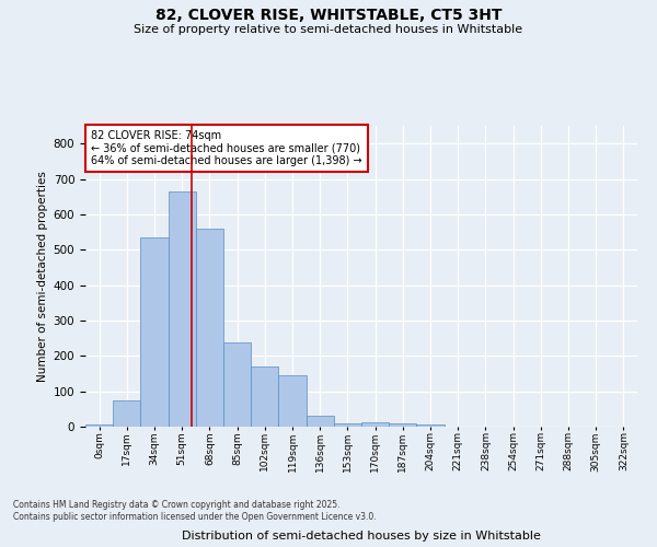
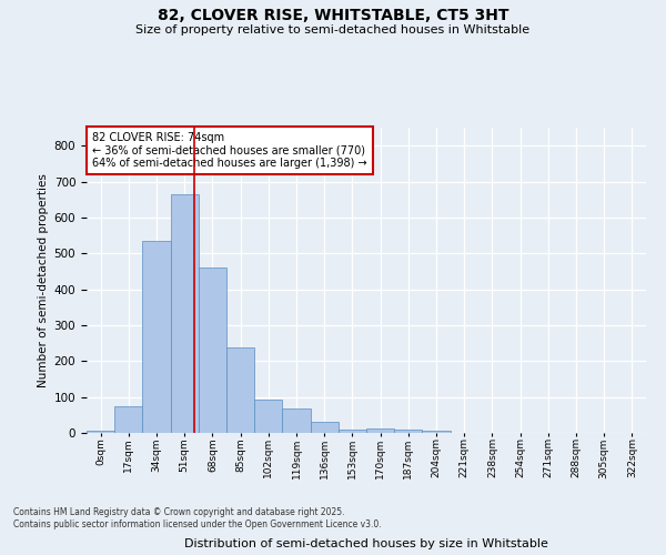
68sqm: 560 -> 460
102sqm: 170 -> 93
119sqm: 145 -> 68
